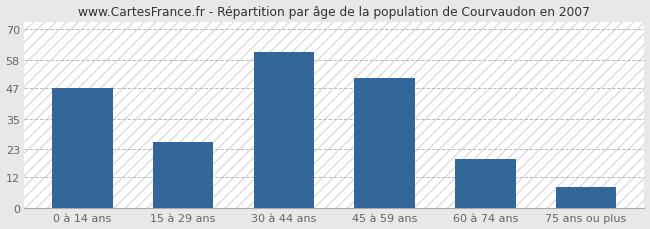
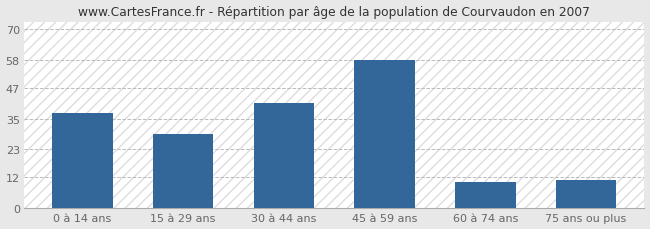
0 à 14 ans: 47 -> 37
15 à 29 ans: 26 -> 29
30 à 44 ans: 61 -> 41
45 à 59 ans: 51 -> 58
60 à 74 ans: 19 -> 10
75 ans ou plus: 8 -> 11
